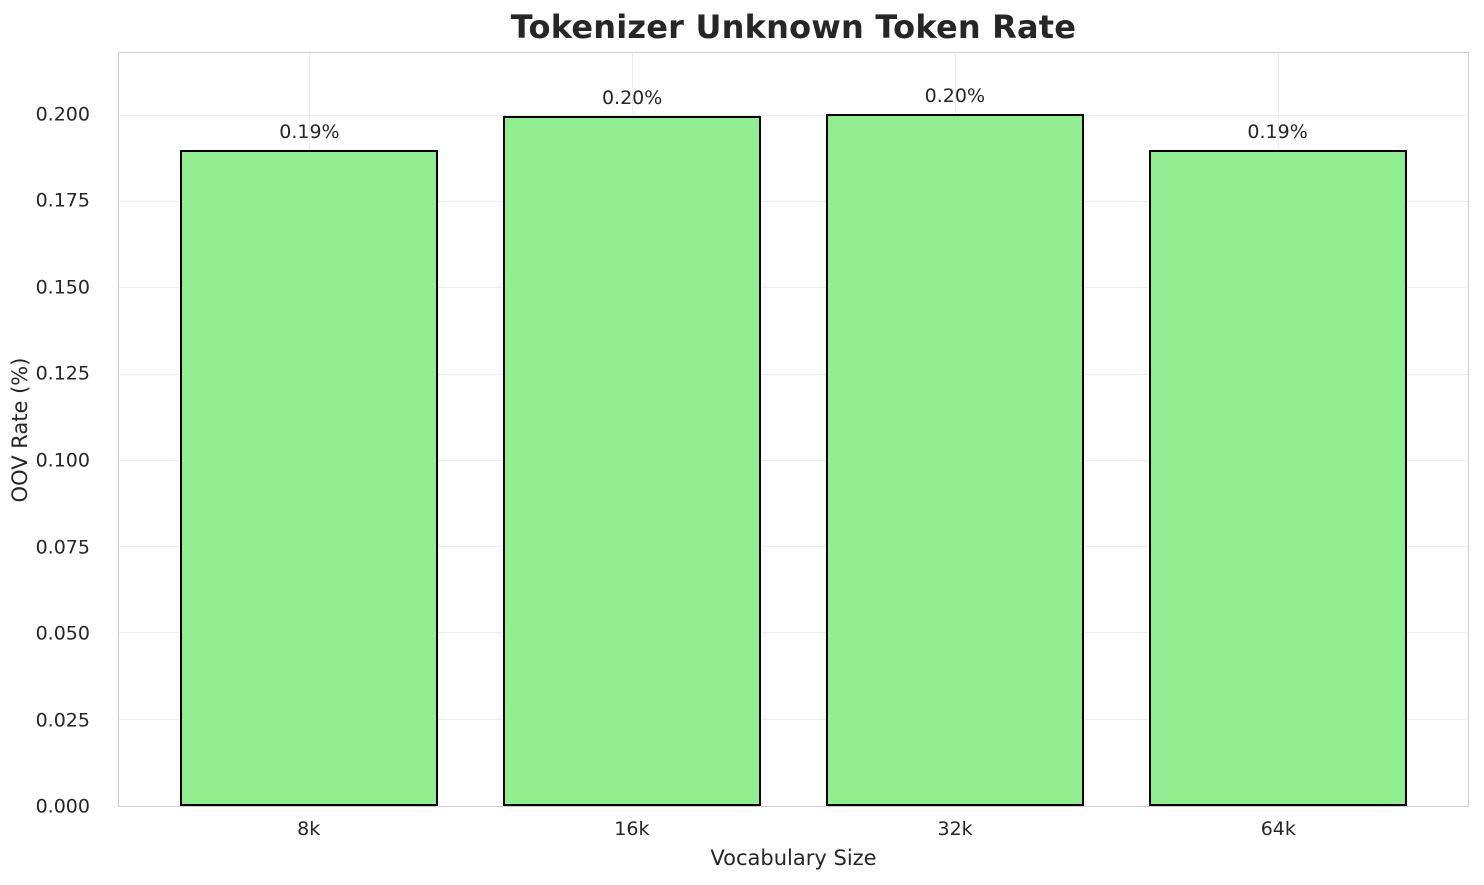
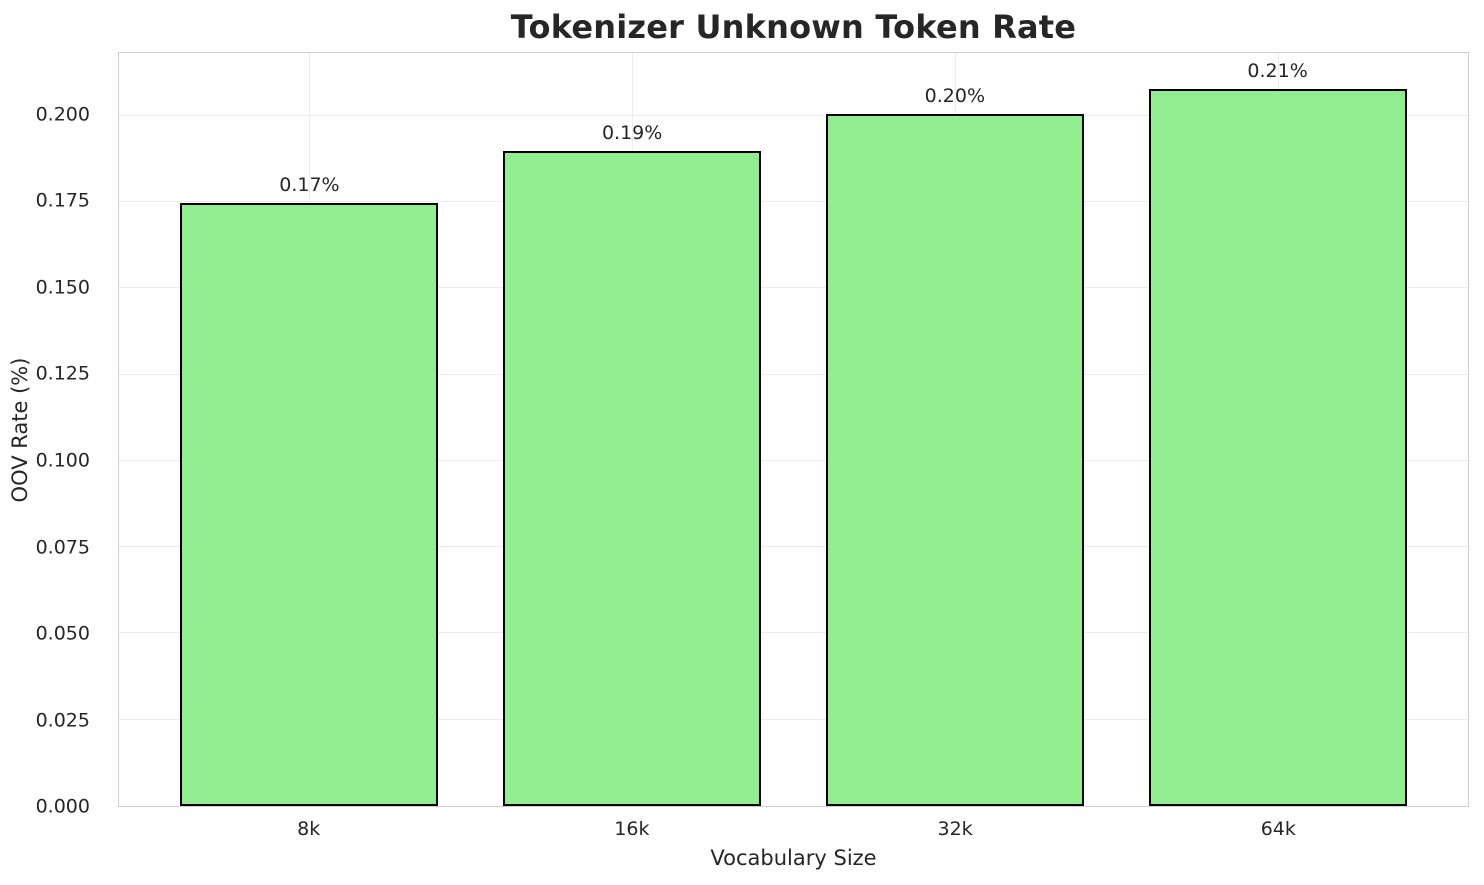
8k: 0.19% -> 0.17%
16k: 0.20% -> 0.19%
64k: 0.19% -> 0.21%
